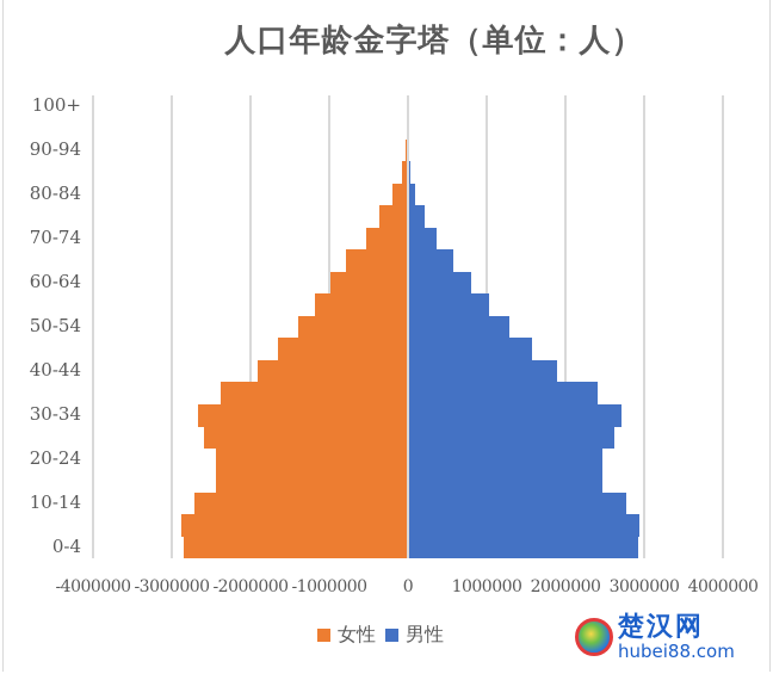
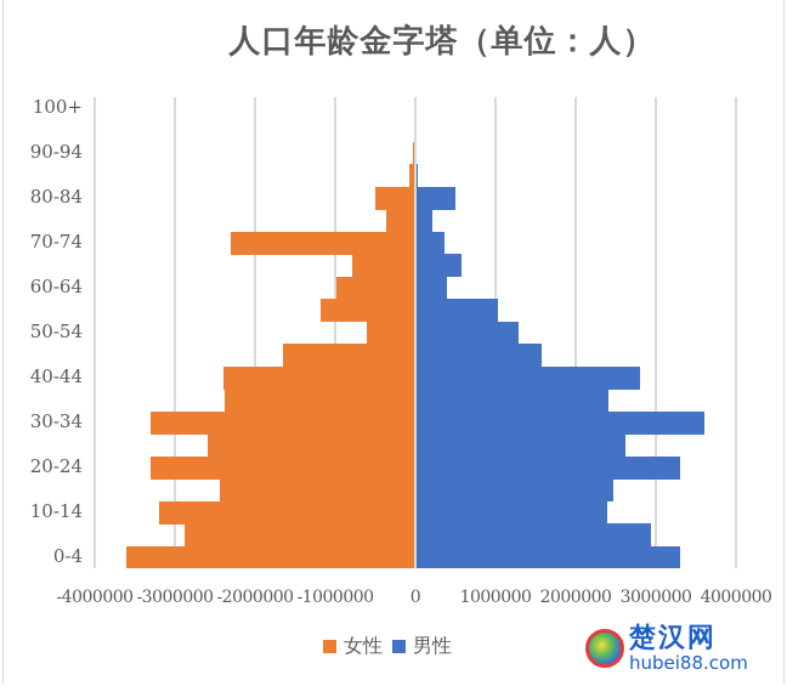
女性/0-4: -2800000 -> -3600000
男性/0-4: 2900000 -> 3300000
女性/10-14: -2700000 -> -3200000
男性/10-14: 2800000 -> 2400000
女性/20-24: -2400000 -> -3300000
男性/20-24: 2500000 -> 3300000
女性/30-34: -2700000 -> -3300000
男性/30-34: 2700000 -> 3600000
女性/40-44: -1900000 -> -2400000
男性/40-44: 1900000 -> 2800000
女性/50-54: -1400000 -> -600000
男性/60-64: 800000 -> 400000
女性/70-74: -500000 -> -2300000
女性/80-84: -200000 -> -500000
男性/80-84: 100000 -> 500000
